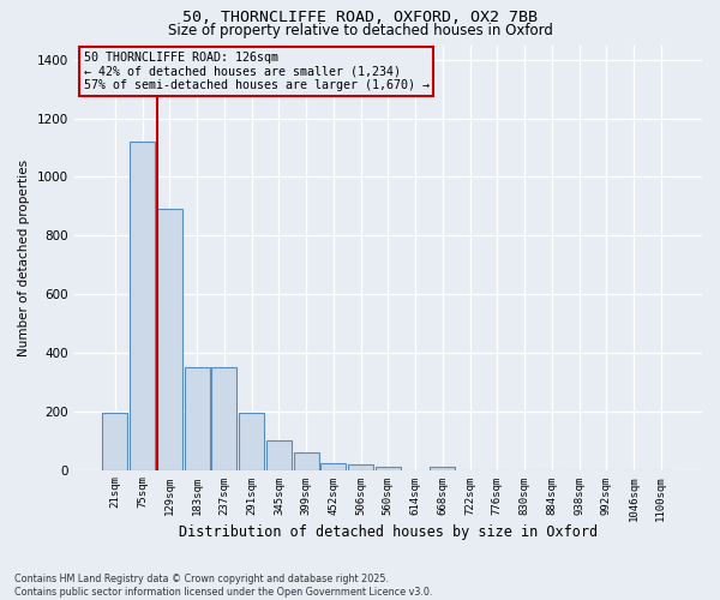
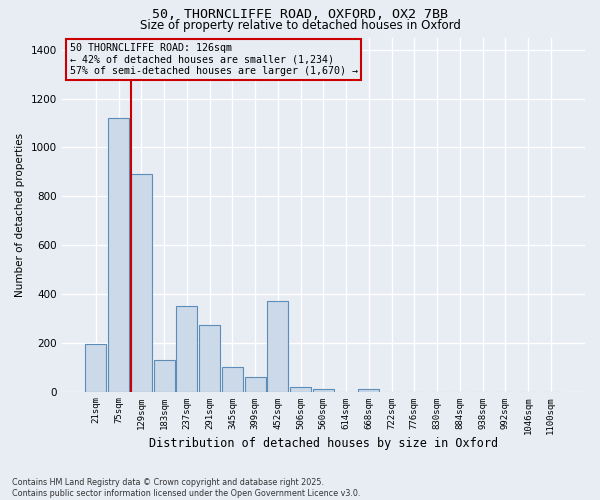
183sqm: 350 -> 130
291sqm: 195 -> 275
452sqm: 25 -> 370
